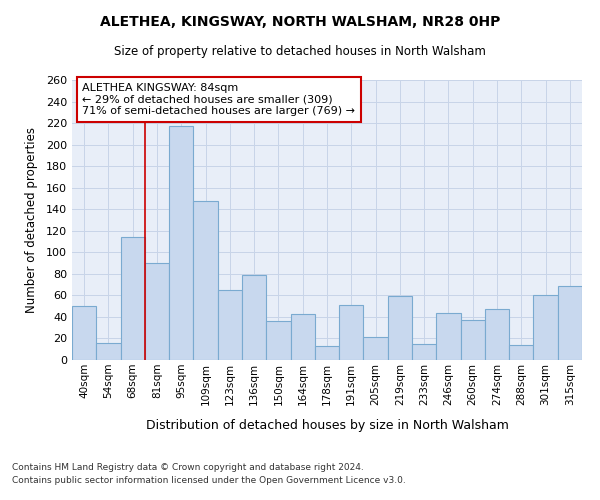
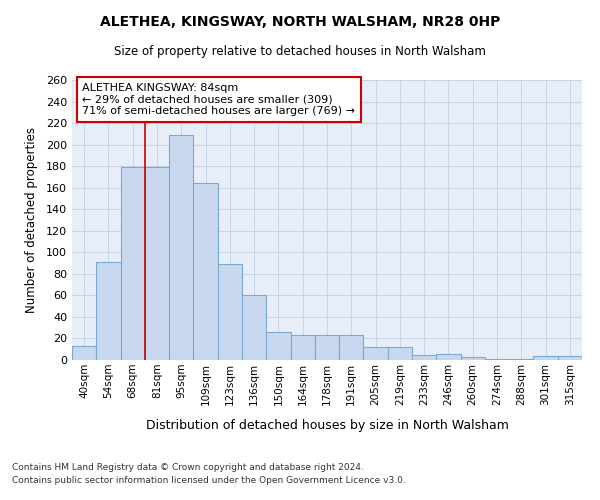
40sqm: 50 -> 13
54sqm: 16 -> 91
68sqm: 114 -> 179
81sqm: 90 -> 179
95sqm: 217 -> 209
109sqm: 148 -> 164
123sqm: 65 -> 89
136sqm: 79 -> 60
150sqm: 36 -> 26
164sqm: 43 -> 23
178sqm: 13 -> 23
191sqm: 51 -> 23
205sqm: 21 -> 12
219sqm: 59 -> 12
233sqm: 15 -> 5
246sqm: 44 -> 6
260sqm: 37 -> 3
274sqm: 47 -> 1
288sqm: 14 -> 1
301sqm: 60 -> 4
315sqm: 69 -> 4
